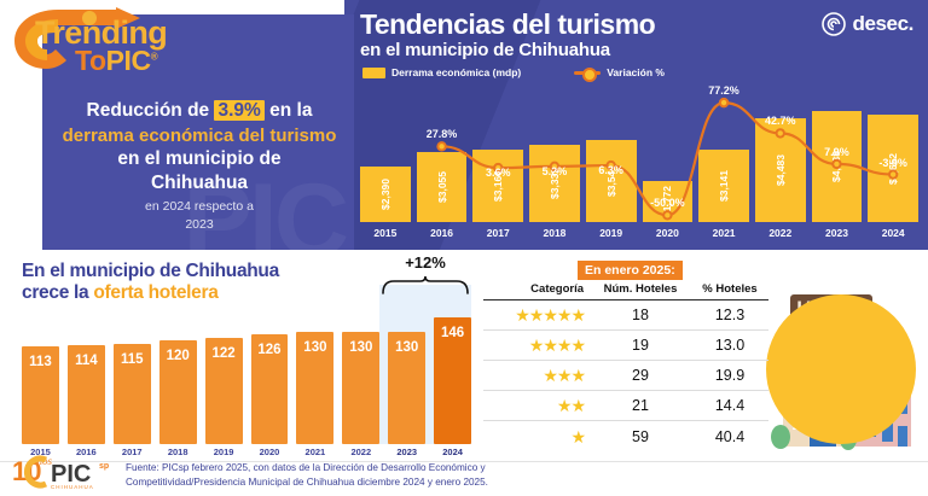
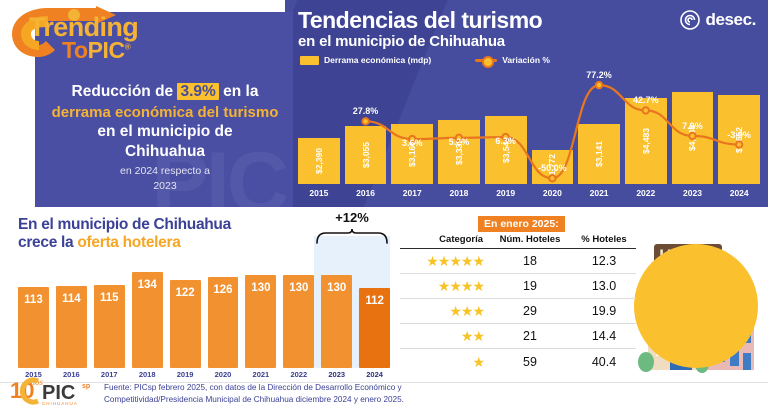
En el municipio de Chihuahua crece la oferta hotelera/2018: 120 -> 134
En el municipio de Chihuahua crece la oferta hotelera/2024: 146 -> 112
